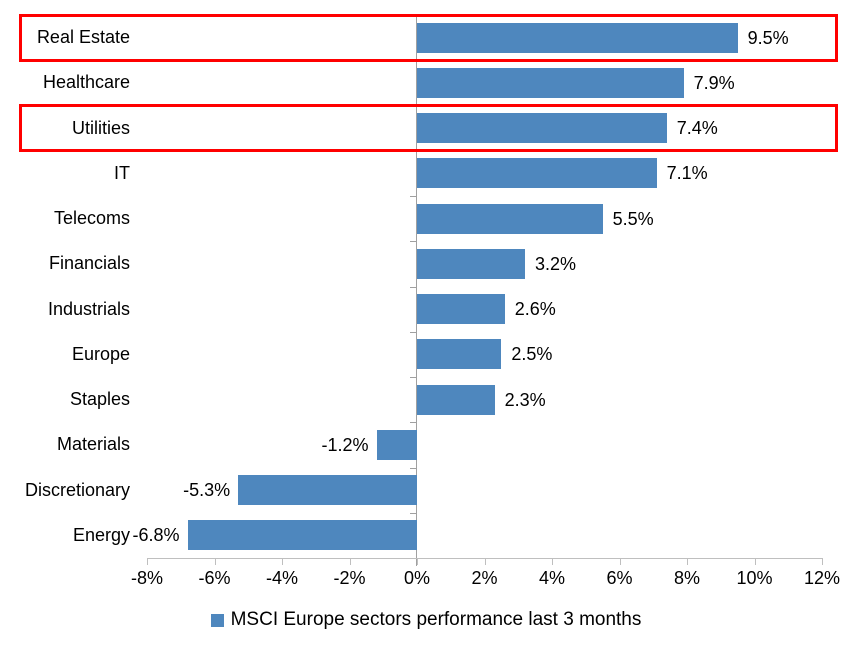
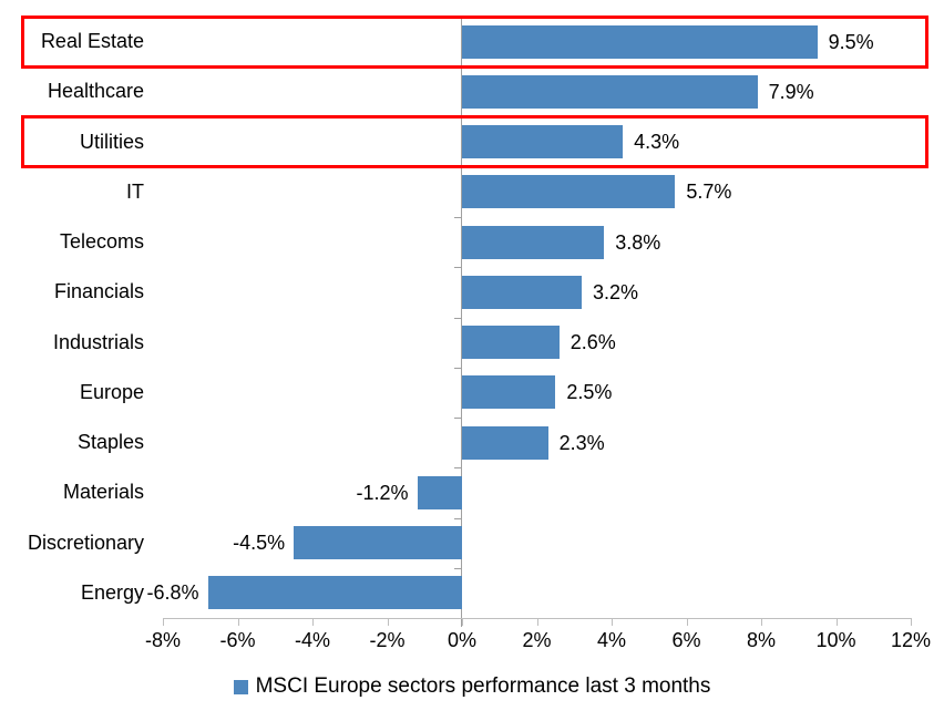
Utilities: 7.4% -> 4.3%
IT: 7.1% -> 5.7%
Telecoms: 5.5% -> 3.8%
Discretionary: -5.3% -> -4.5%
